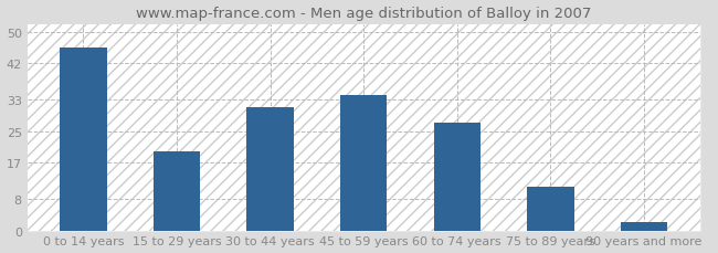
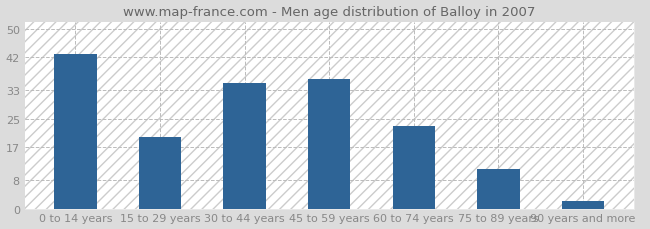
0 to 14 years: 46 -> 43
30 to 44 years: 31 -> 35
45 to 59 years: 34 -> 36
60 to 74 years: 27 -> 23
